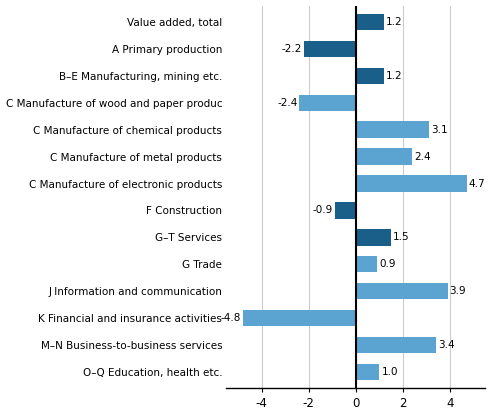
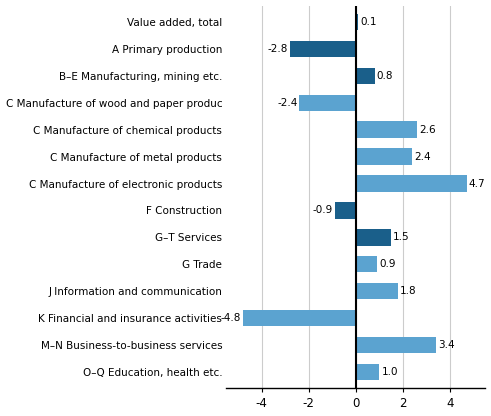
Value added, total: 1.2 -> 0.1
A Primary production: -2.2 -> -2.8
B–E Manufacturing, mining etc.: 1.2 -> 0.8
C Manufacture of chemical products: 3.1 -> 2.6
J Information and communication: 3.9 -> 1.8
